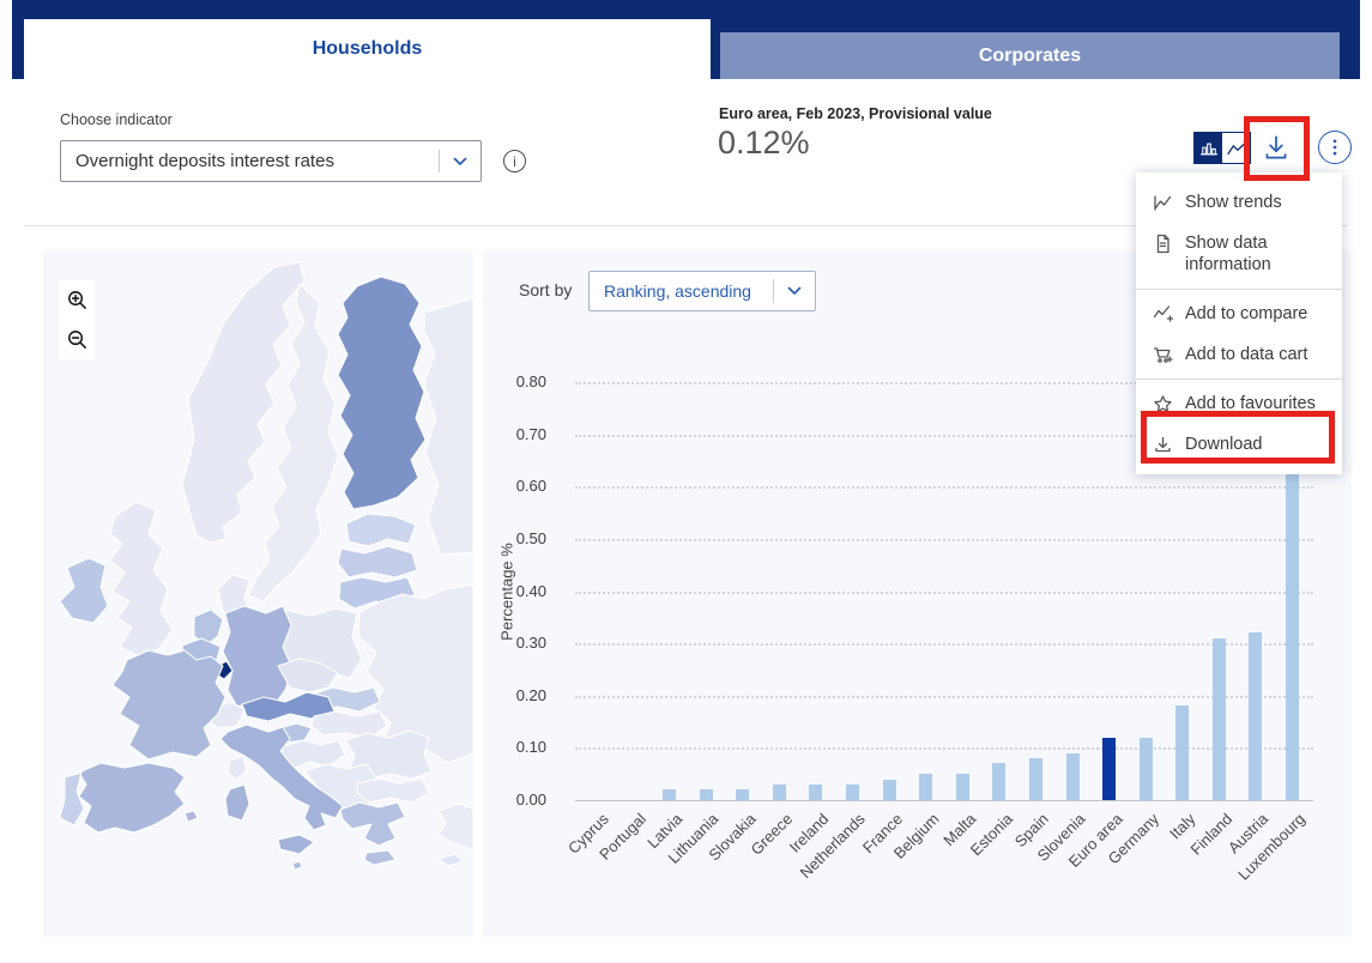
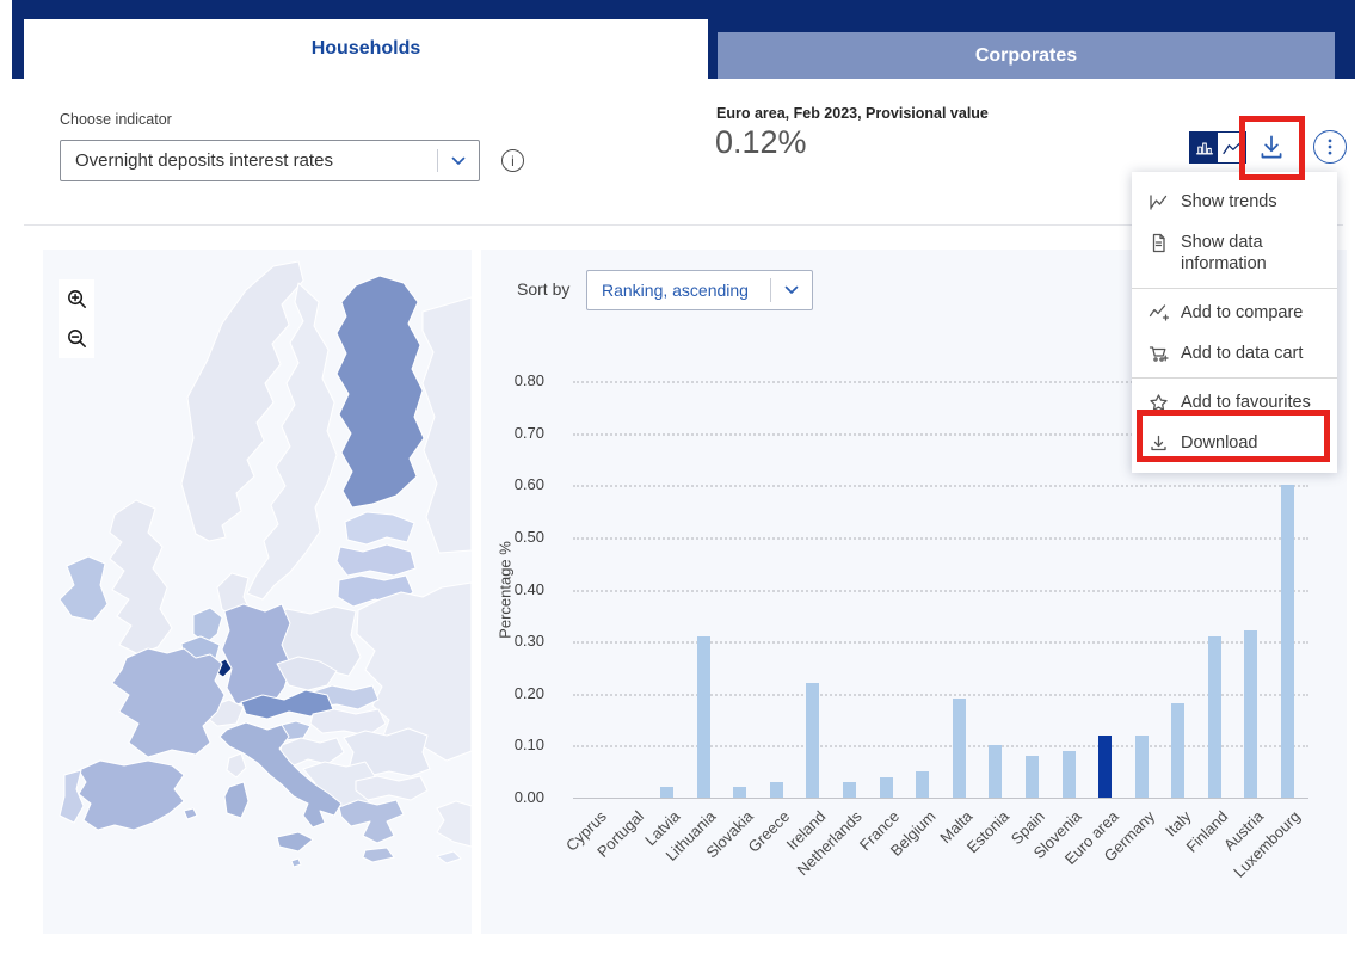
Lithuania: 0.02 -> 0.31
Ireland: 0.03 -> 0.22
Malta: 0.05 -> 0.19
Estonia: 0.07 -> 0.10
Luxembourg: 0.63 -> 0.60
